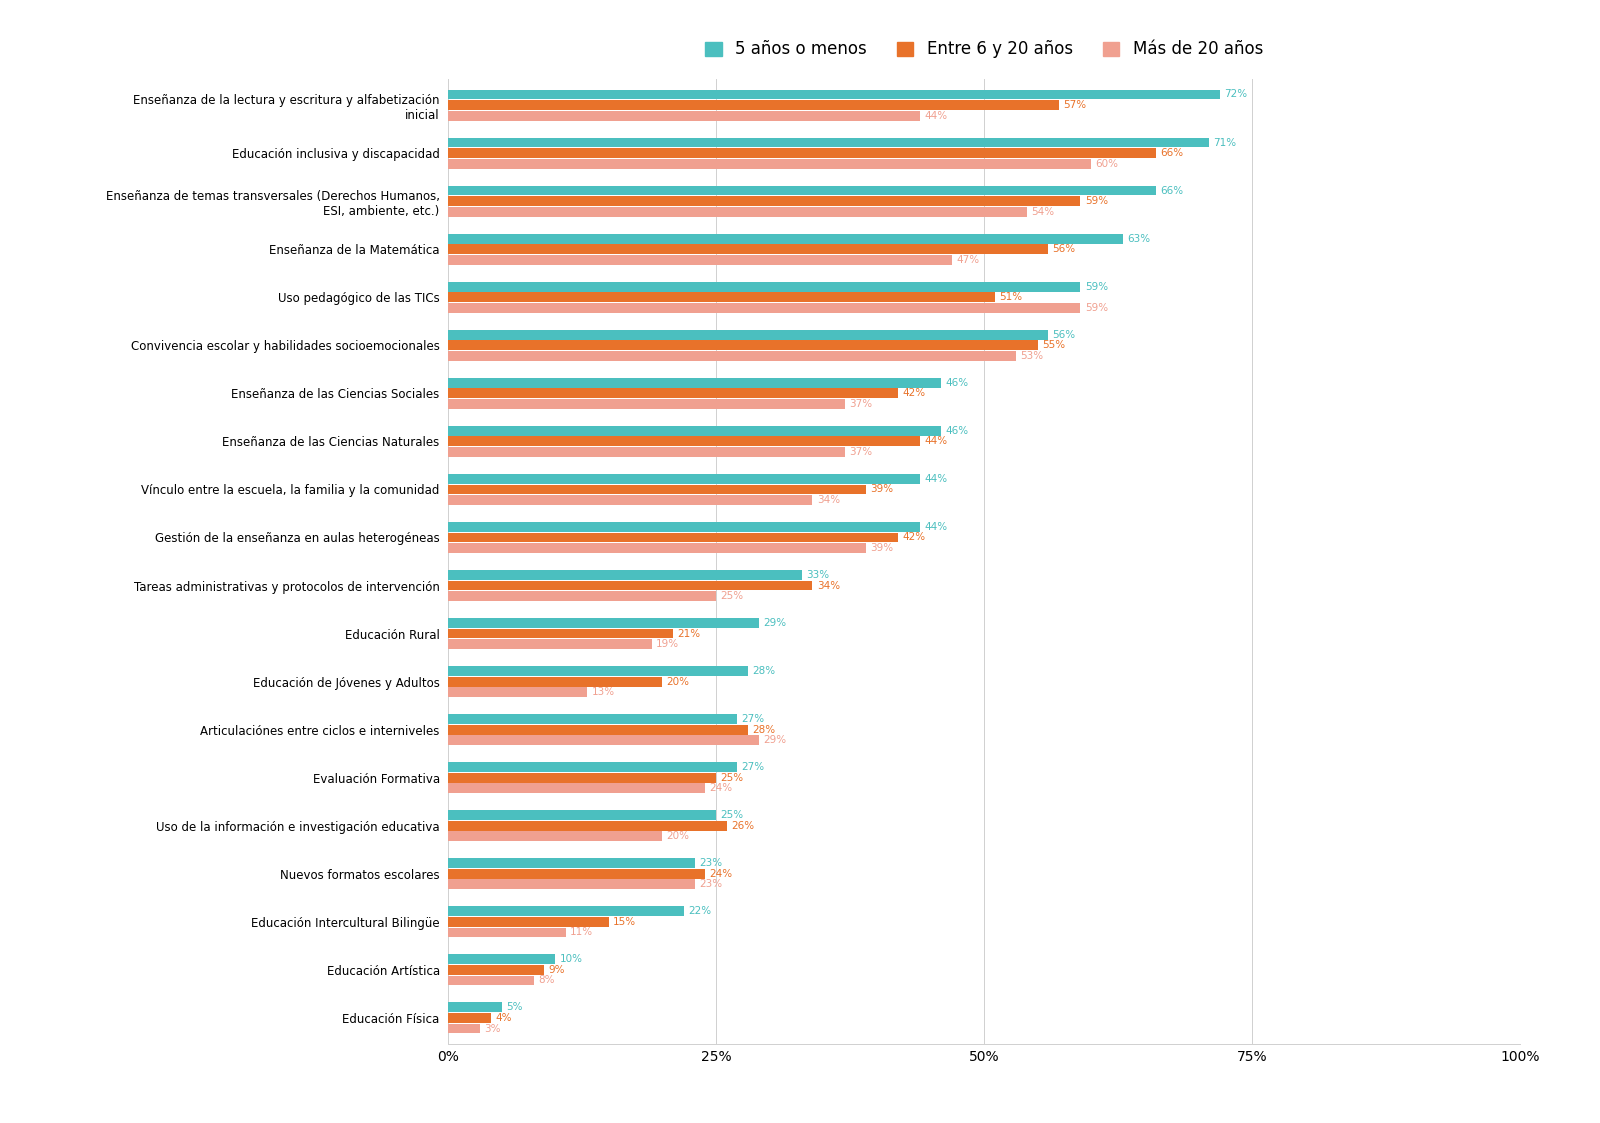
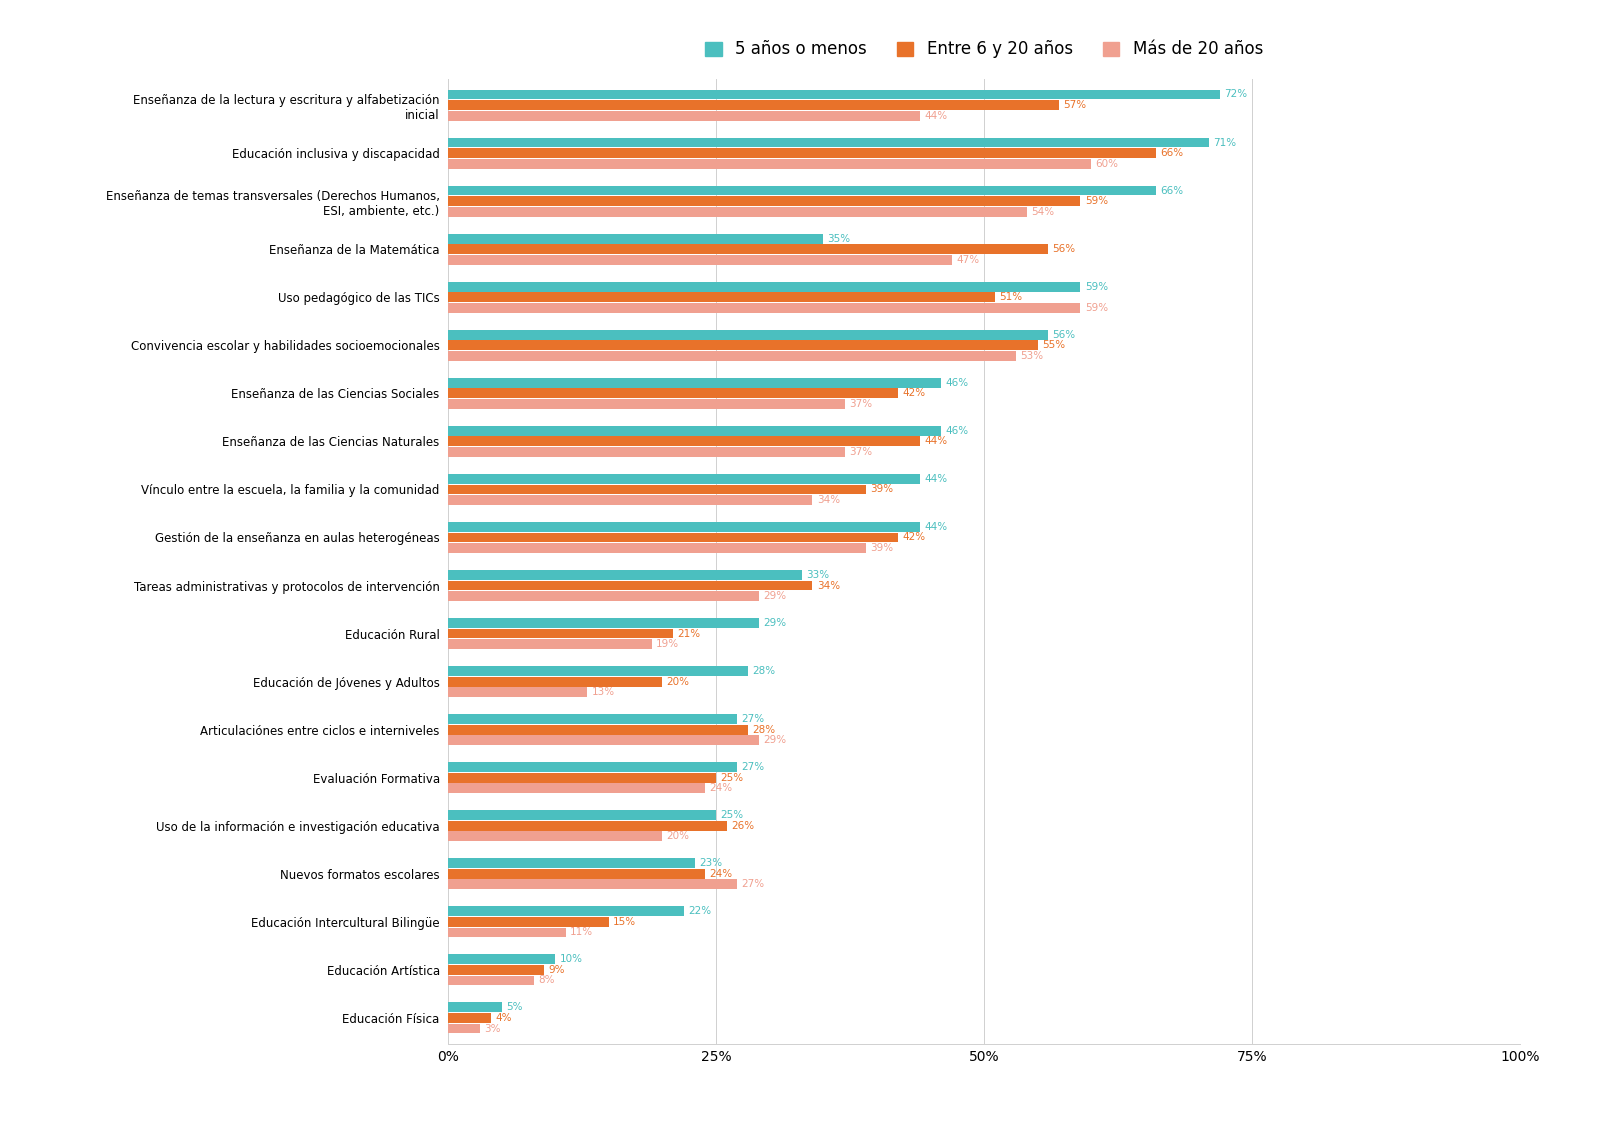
5 años o menos/Enseñanza de la Matemática: 63% -> 35%
Más de 20 años/Tareas administrativas y protocolos de intervención: 25% -> 29%
Más de 20 años/Nuevos formatos escolares: 23% -> 27%
